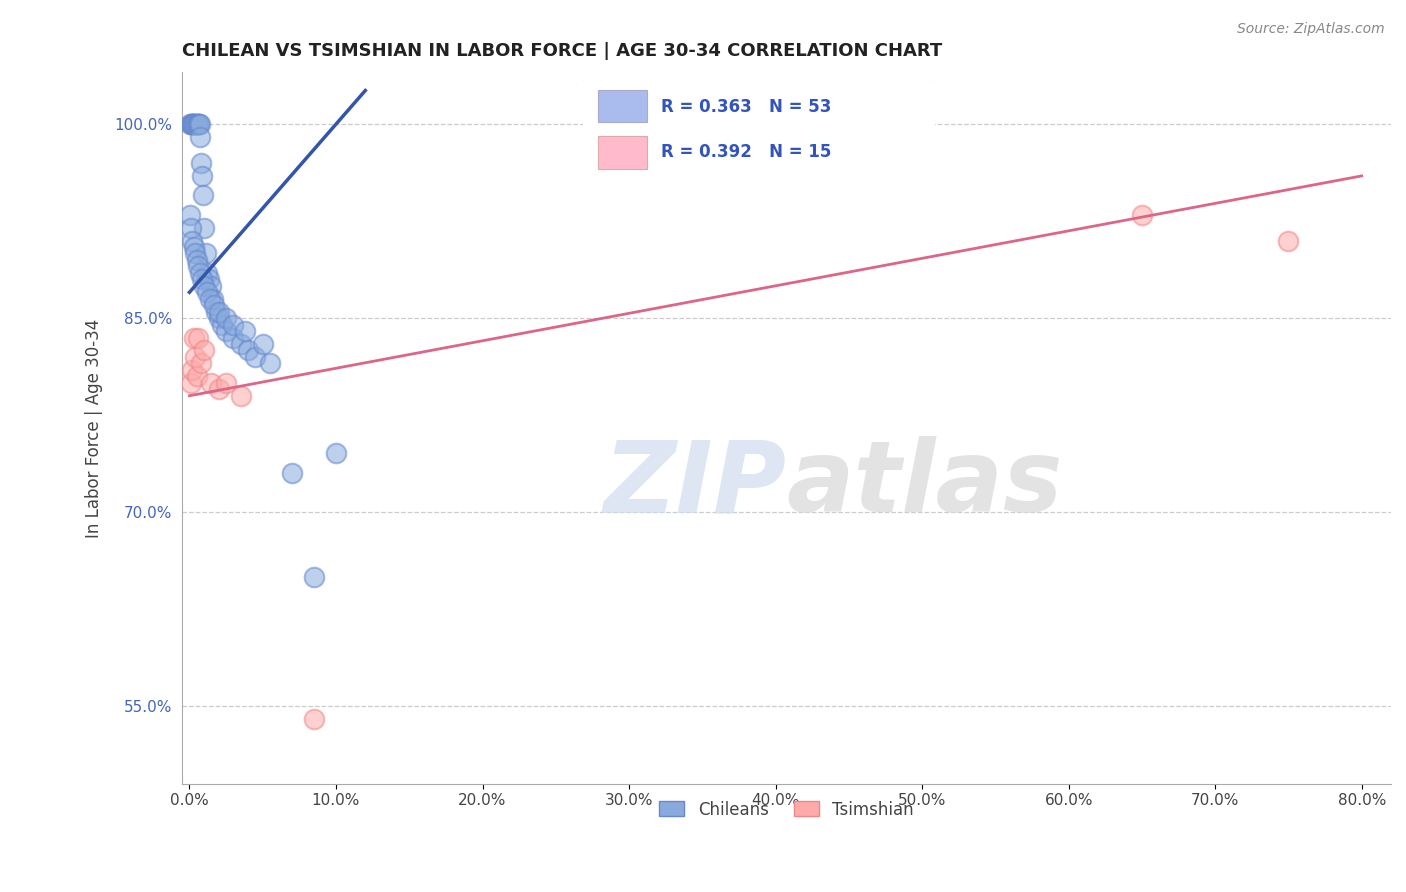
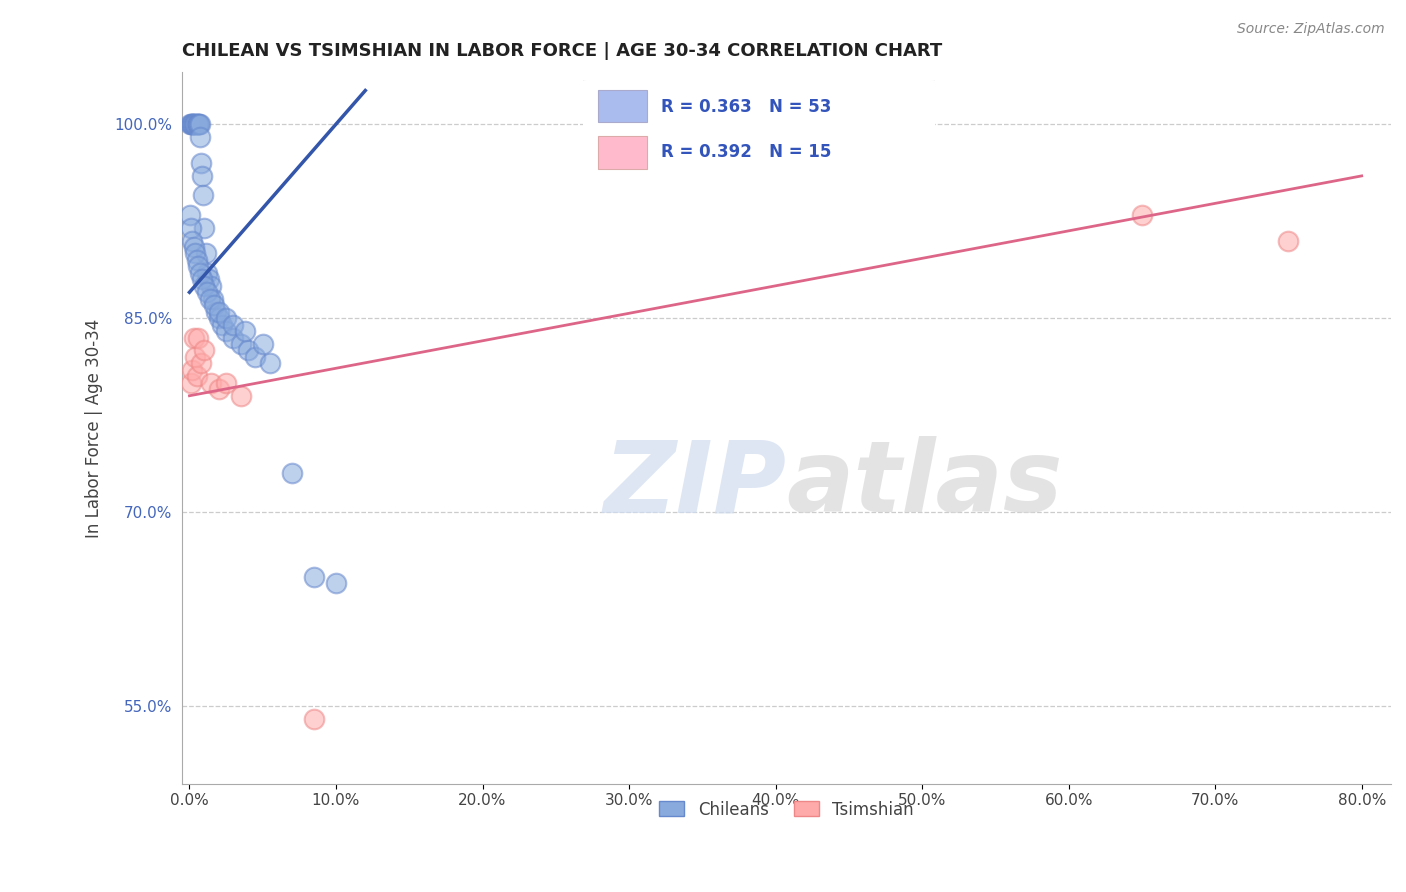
Chileans/10.0%: 74.6% -> 64.5%
